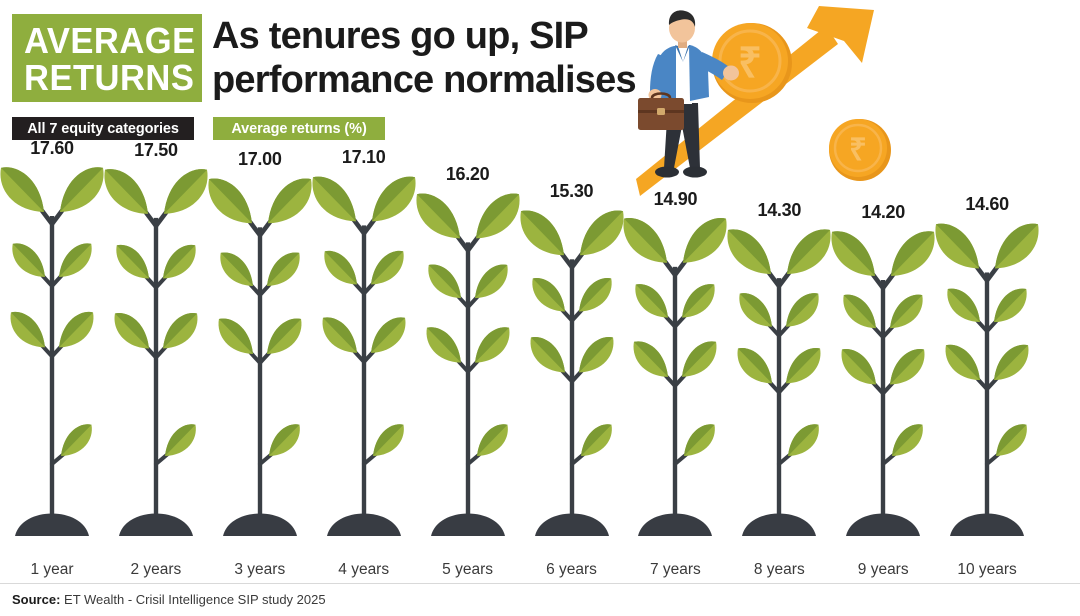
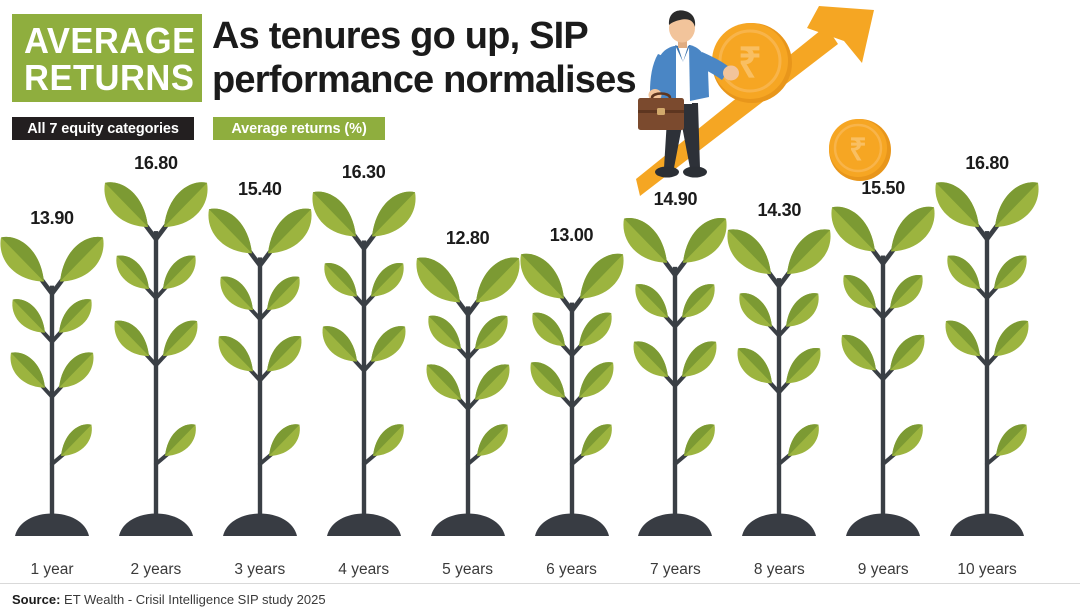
1 year: 17.60 -> 13.90
2 years: 17.50 -> 16.80
3 years: 17.00 -> 15.40
4 years: 17.10 -> 16.30
5 years: 16.20 -> 12.80
6 years: 15.30 -> 13.00
9 years: 14.20 -> 15.50
10 years: 14.60 -> 16.80
